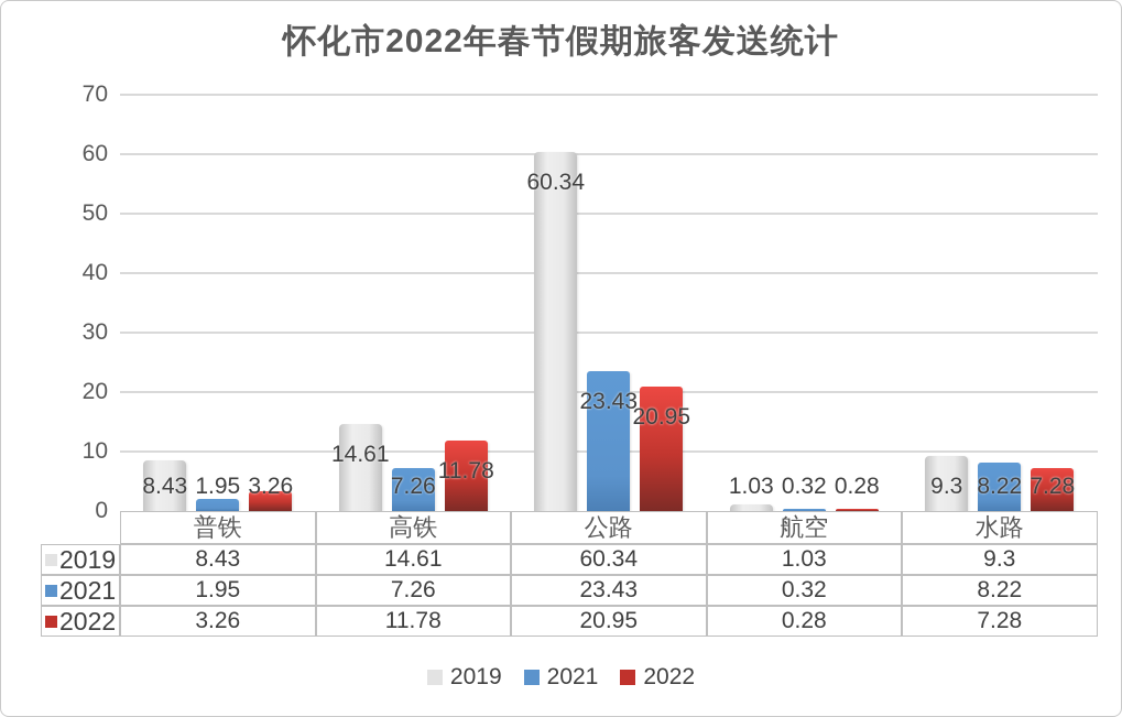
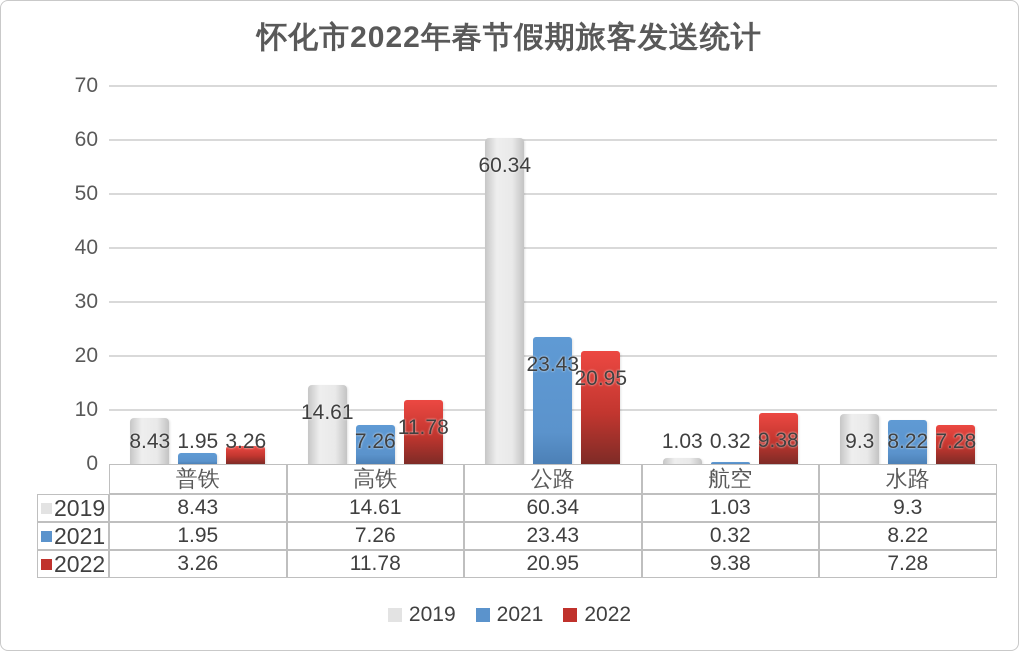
2022/航空: 0.28 -> 9.38
